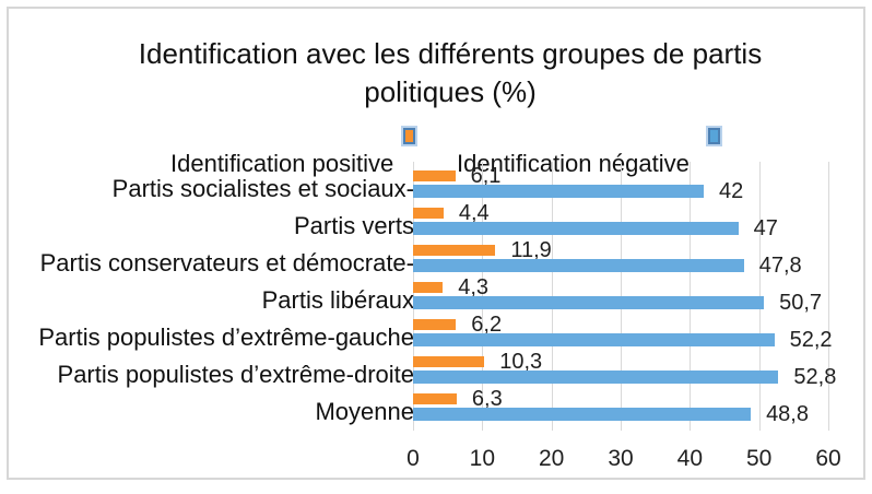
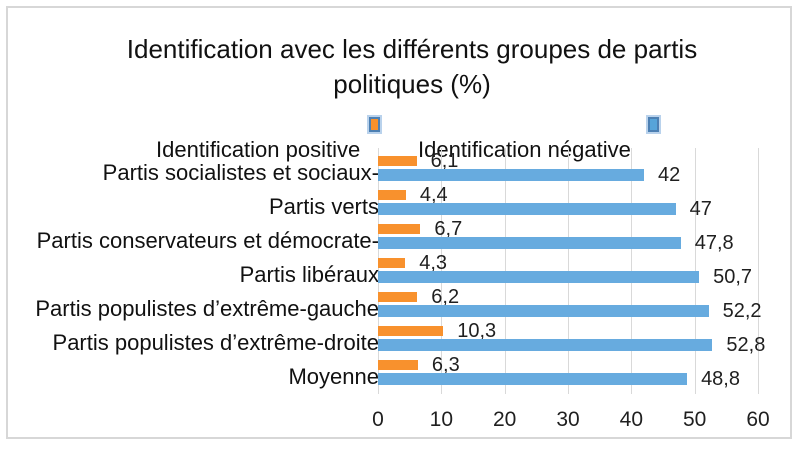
Identification positive/Partis conservateurs et démocrate-: 11,9 -> 6,7
